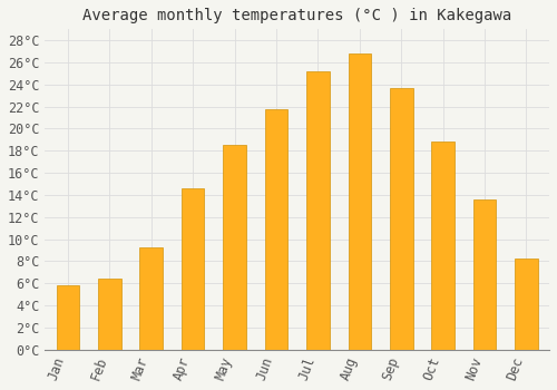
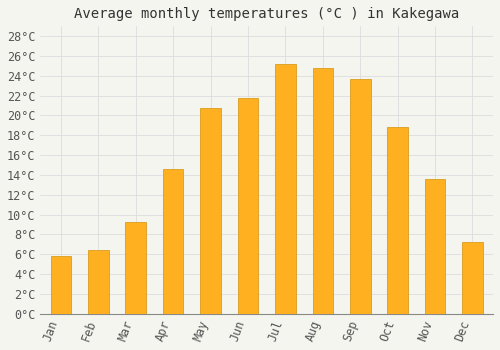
May: 18.5°C -> 20.8°C
Aug: 26.8°C -> 24.8°C
Dec: 8.2°C -> 7.2°C
